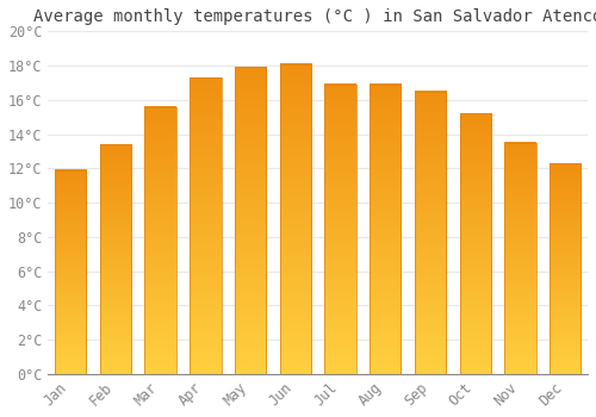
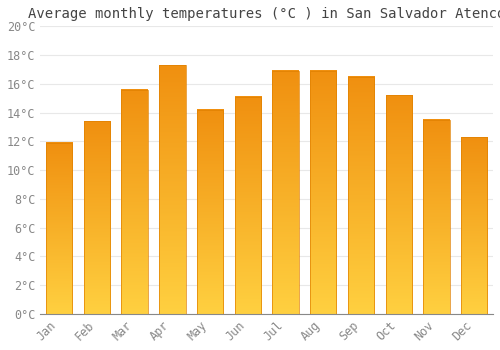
May: 17.9°C -> 14.2°C
Jun: 18.1°C -> 15.1°C
